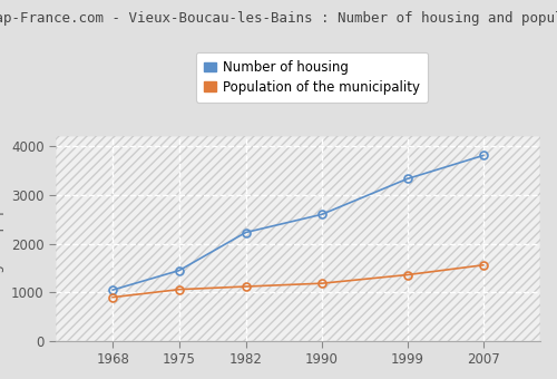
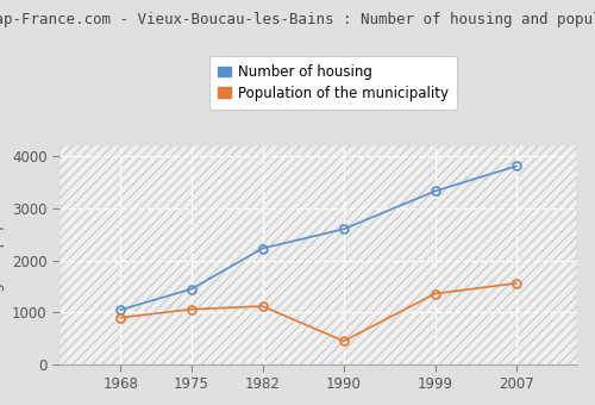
Population of the municipality/1990: 1180 -> 450
